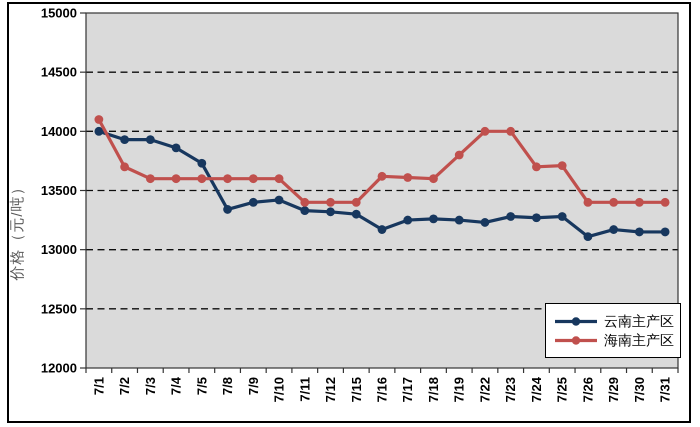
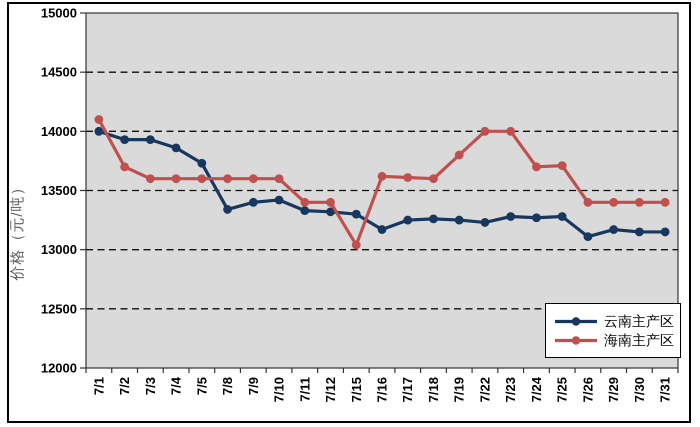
海南主产区/7/15: 13400 -> 13040
